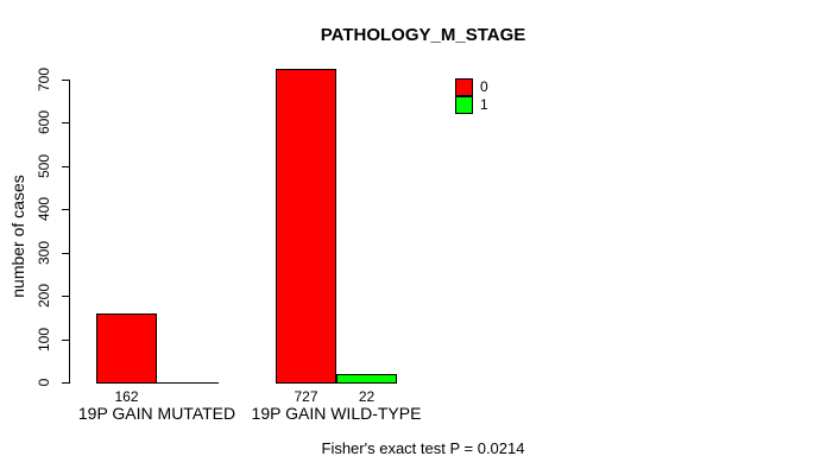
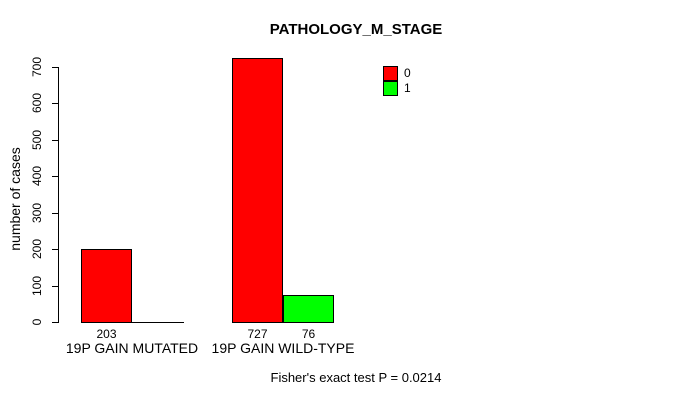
0/19P GAIN MUTATED: 162 -> 203
1/19P GAIN WILD-TYPE: 22 -> 76
